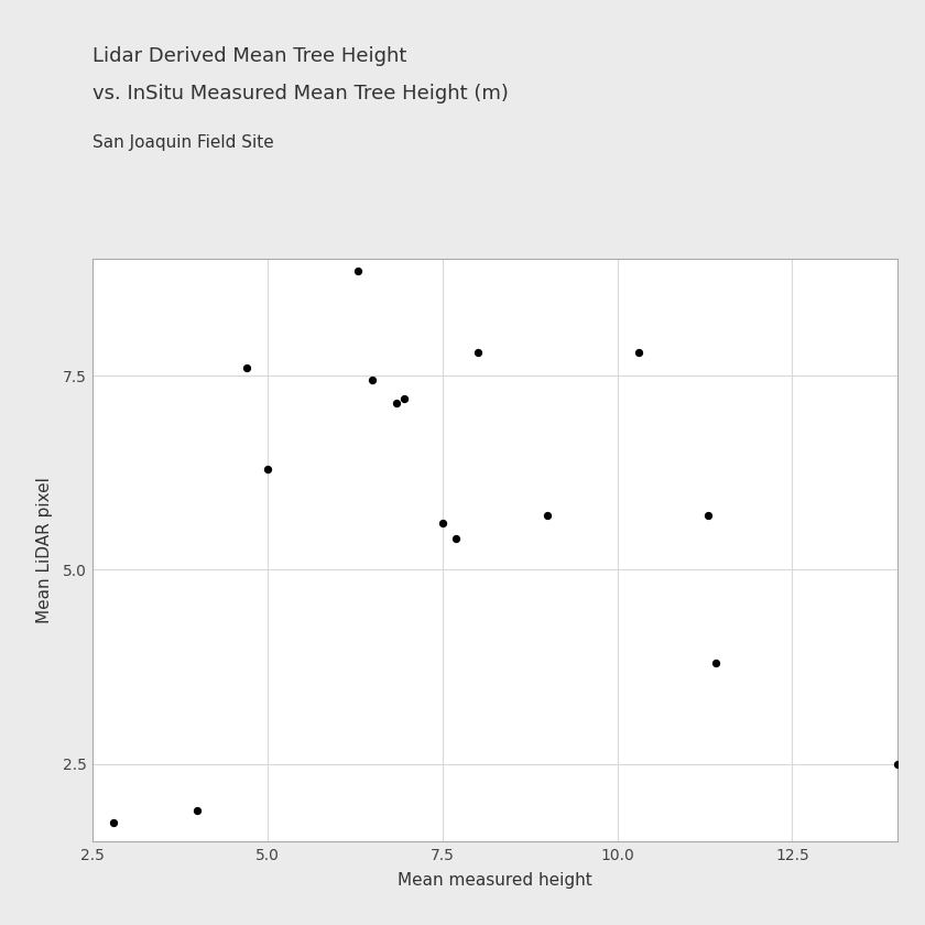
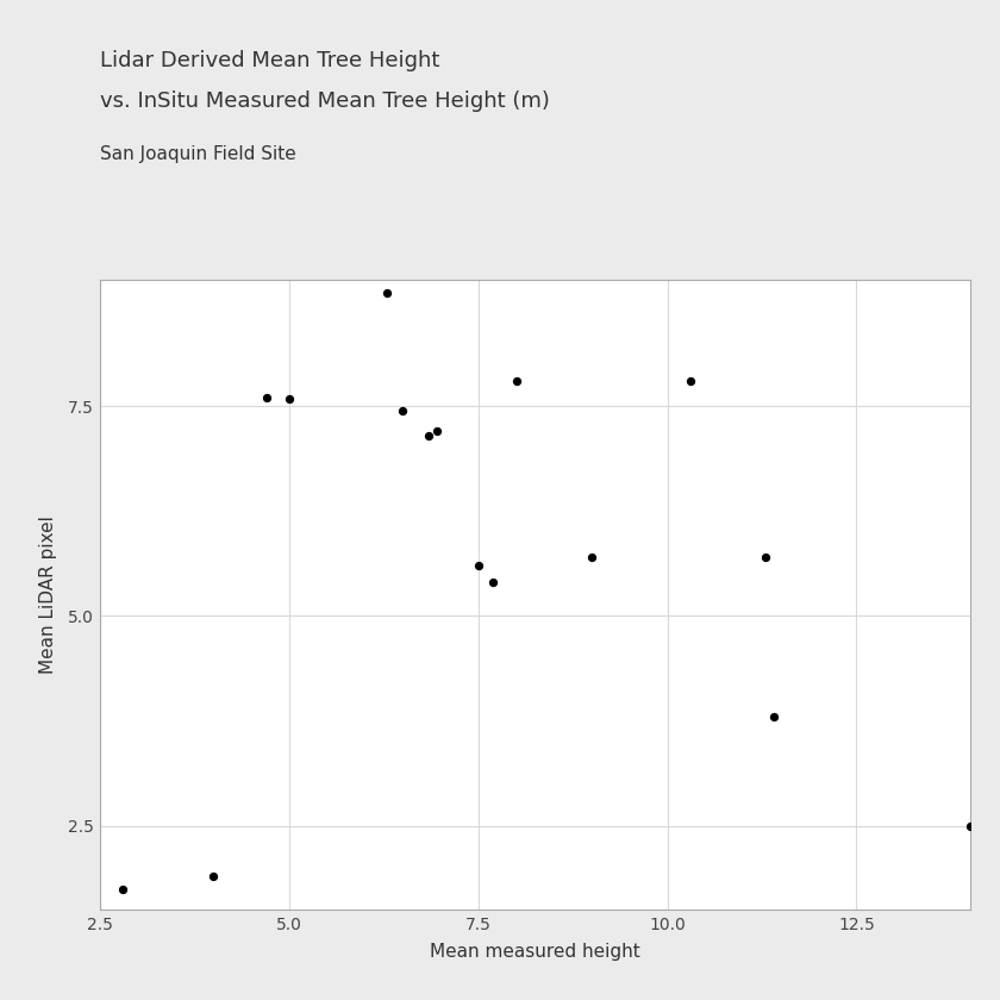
5.0: 6.30 -> 7.58
